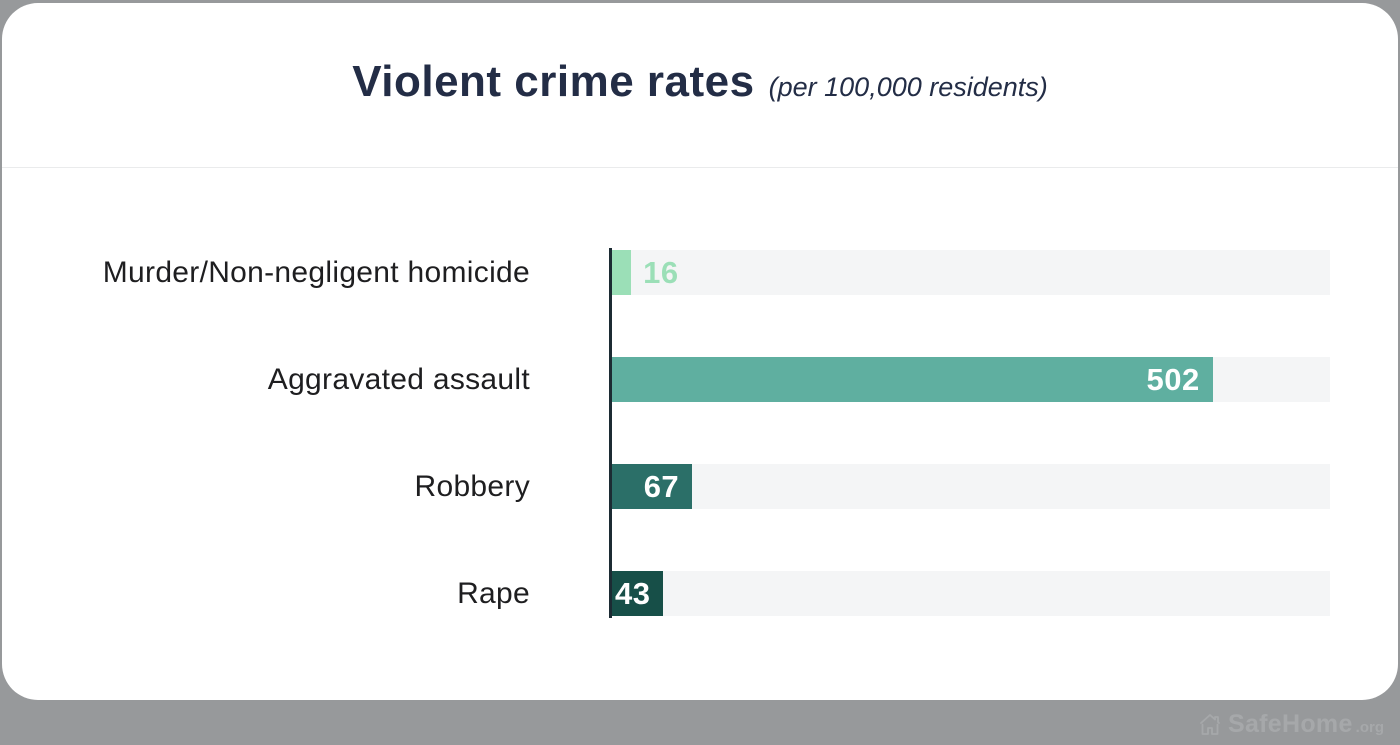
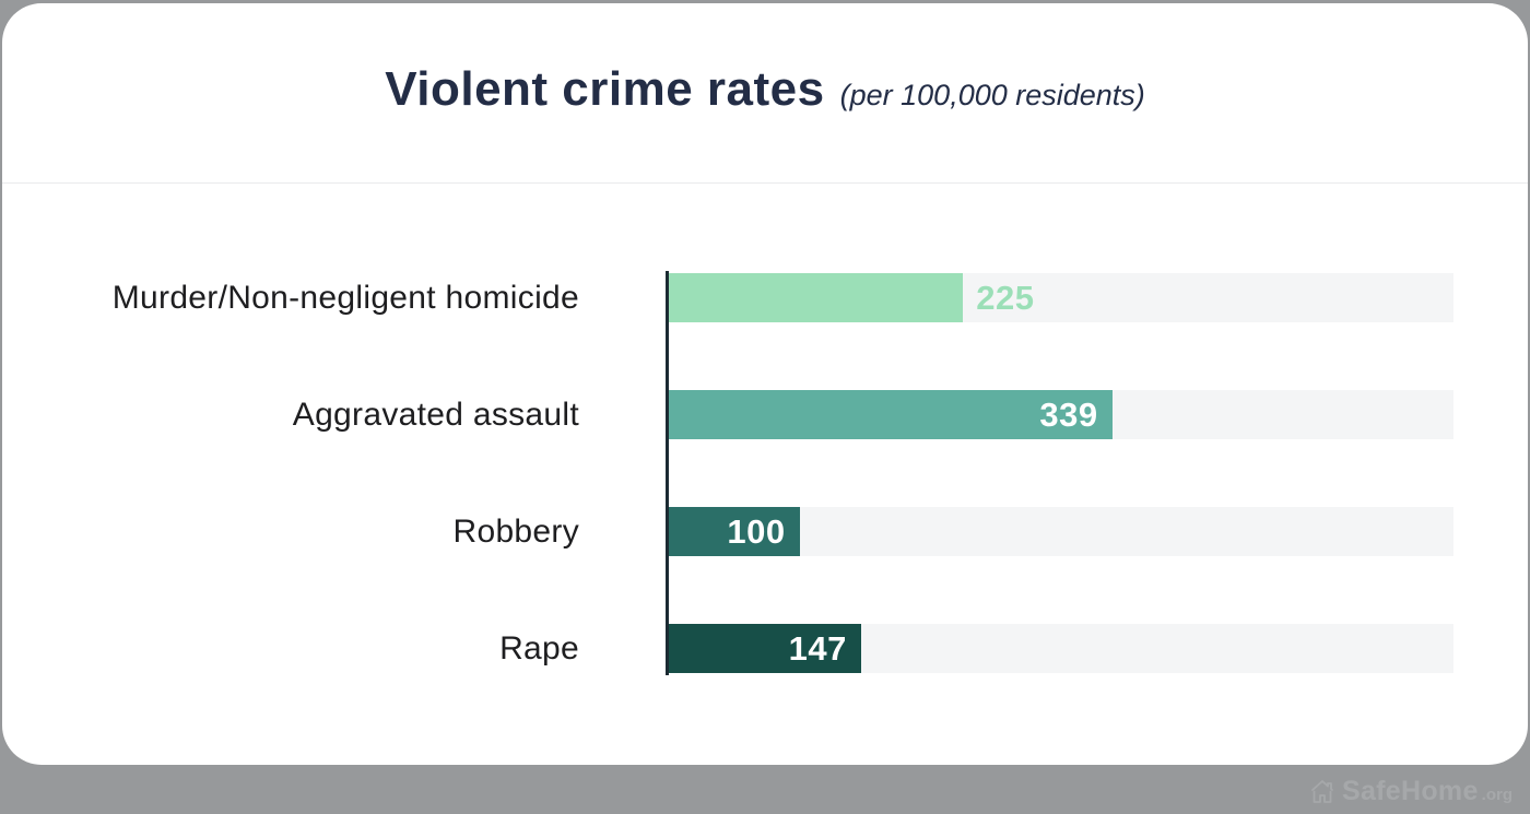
Murder/Non-negligent homicide: 16 -> 225
Aggravated assault: 502 -> 339
Robbery: 67 -> 100
Rape: 43 -> 147
